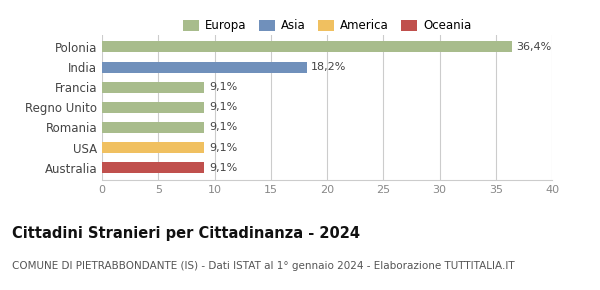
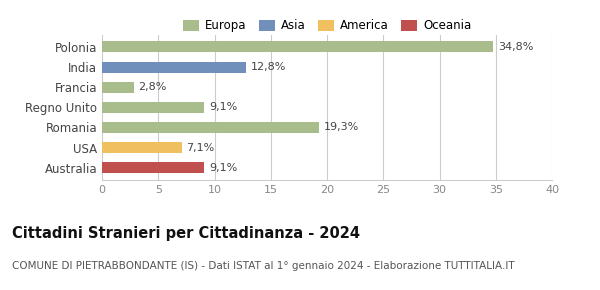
Polonia: 36,4% -> 34,8%
India: 18,2% -> 12,8%
Francia: 9,1% -> 2,8%
Romania: 9,1% -> 19,3%
USA: 9,1% -> 7,1%
